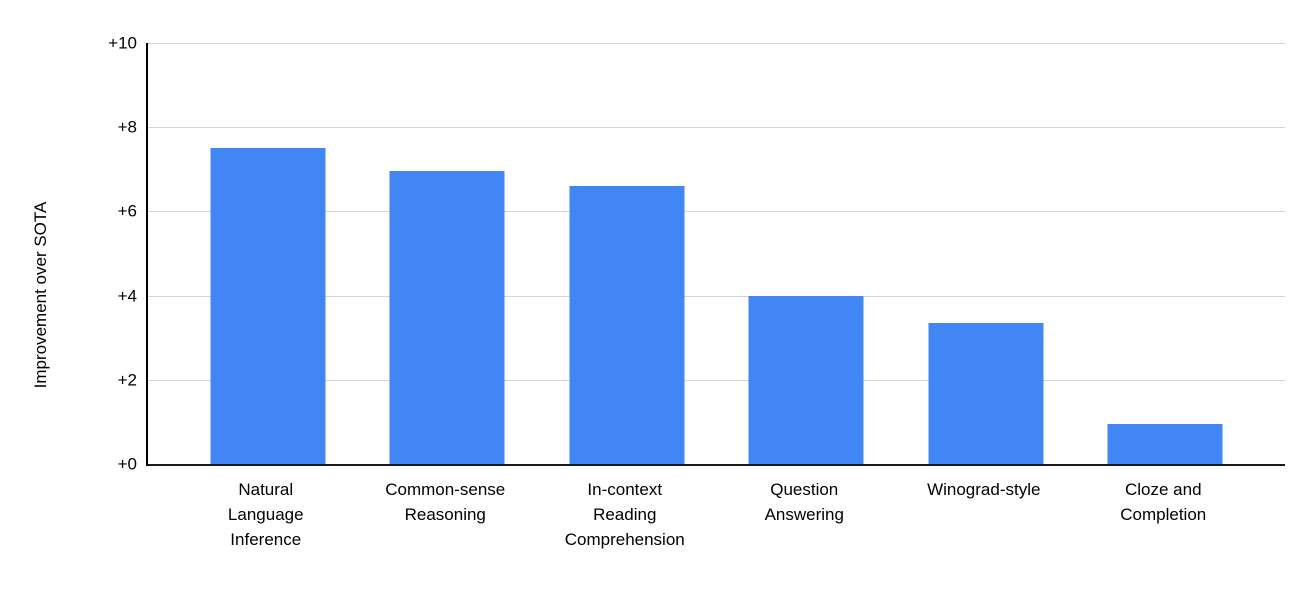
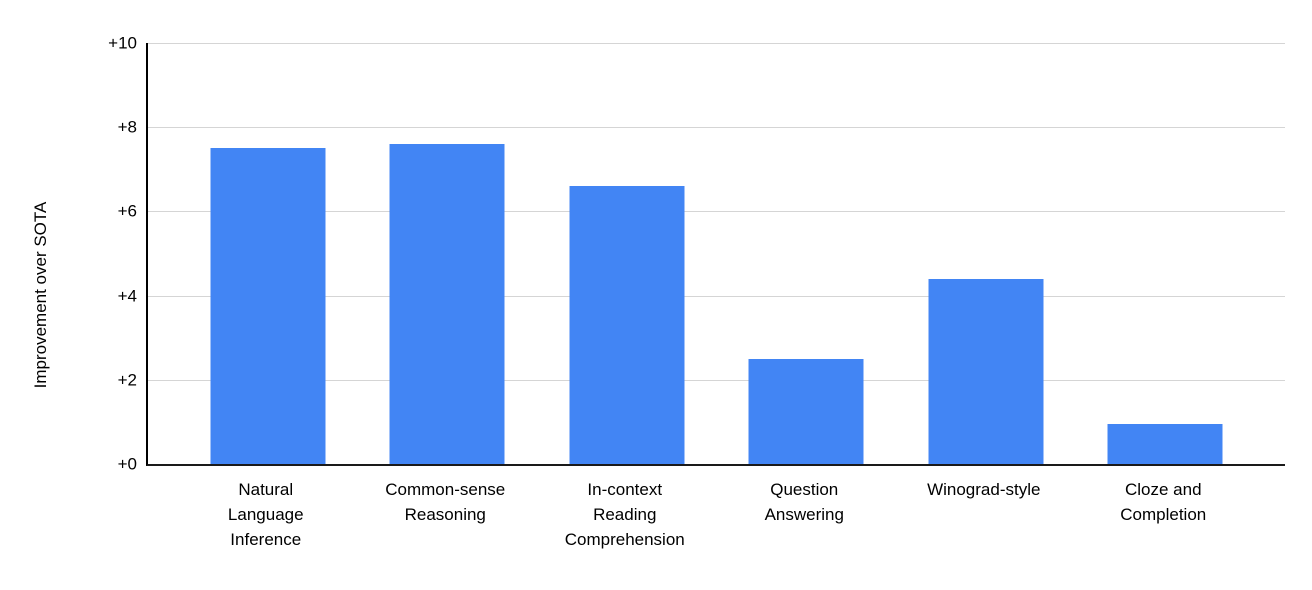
Common-sense Reasoning: 7.0 -> 7.6
Question Answering: 4.0 -> 2.5
Winograd-style: 3.4 -> 4.4
